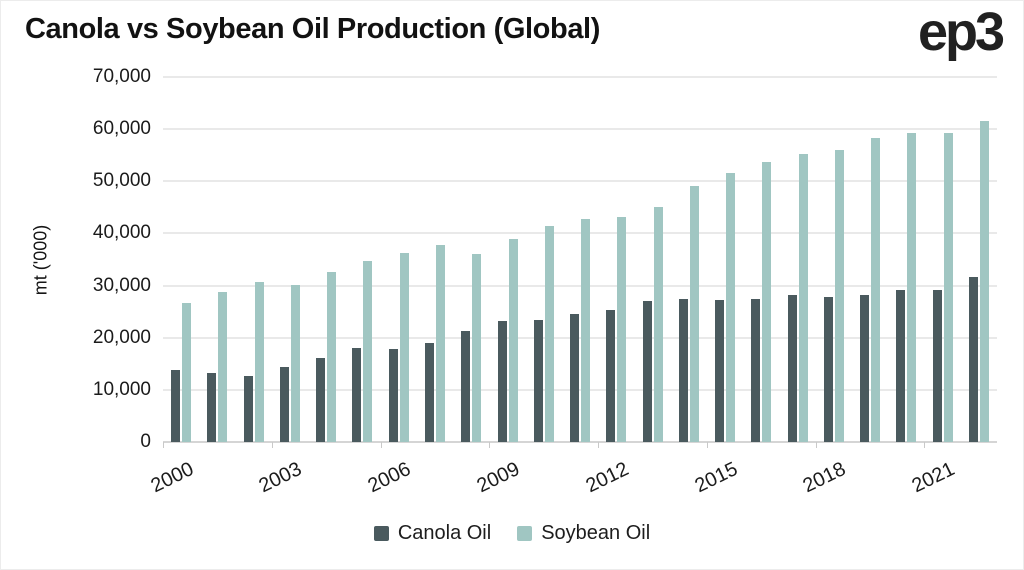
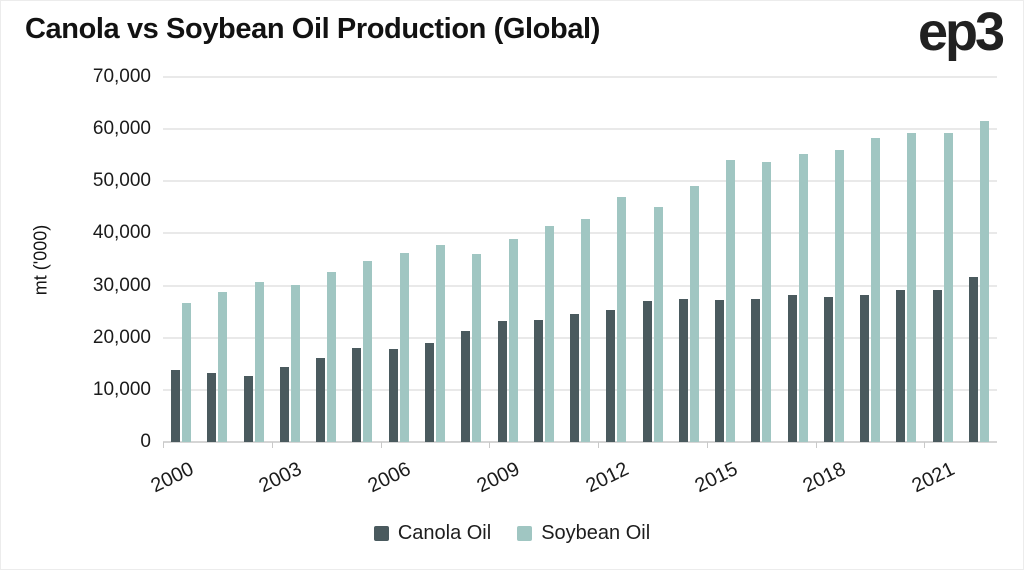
Soybean Oil/2012: 43000 -> 47000
Soybean Oil/2015: 52000 -> 54000
